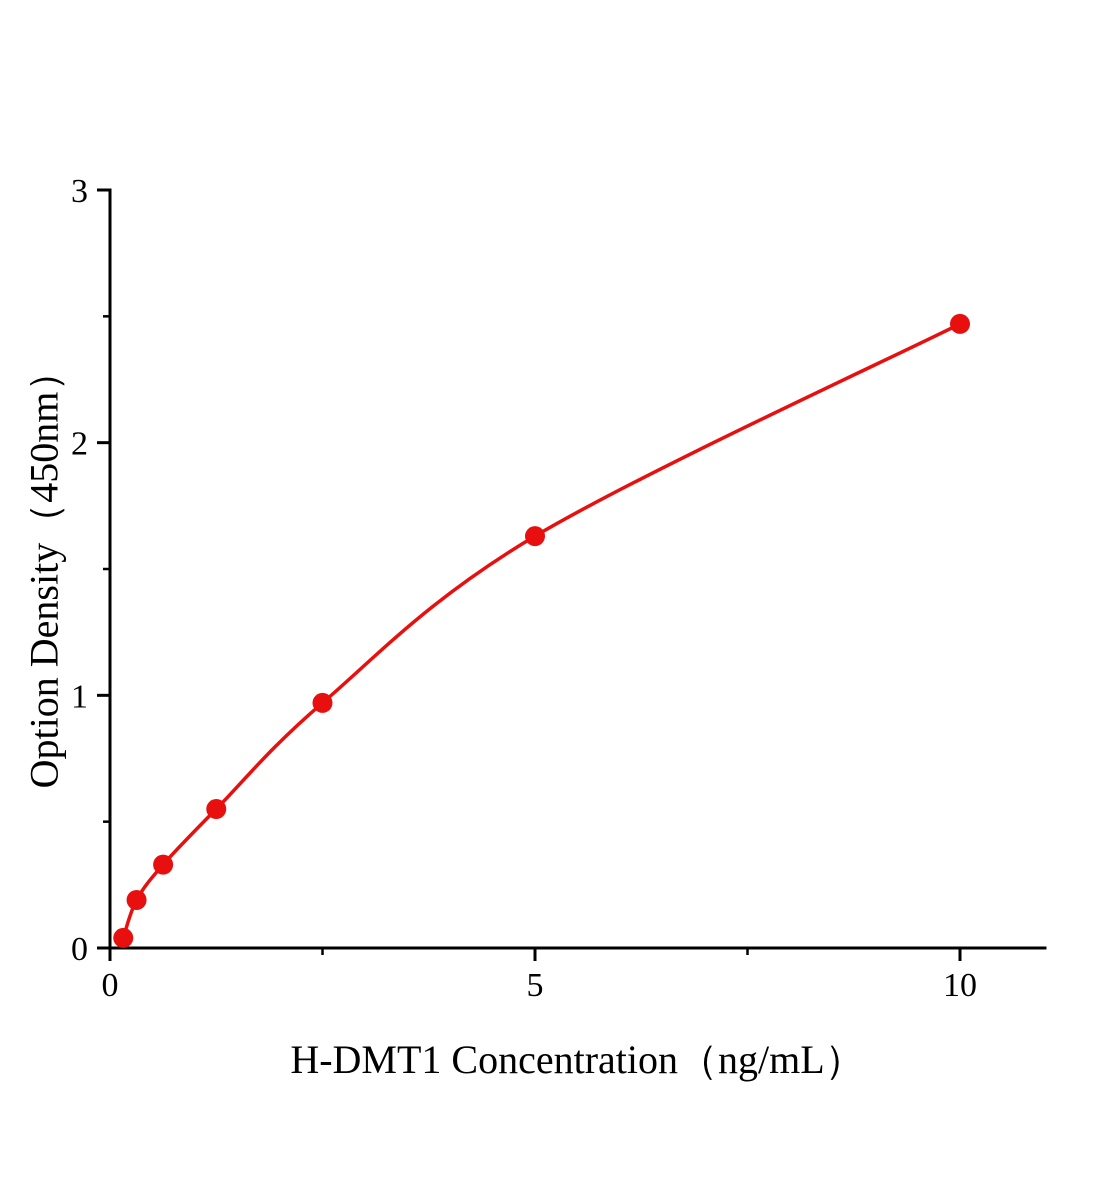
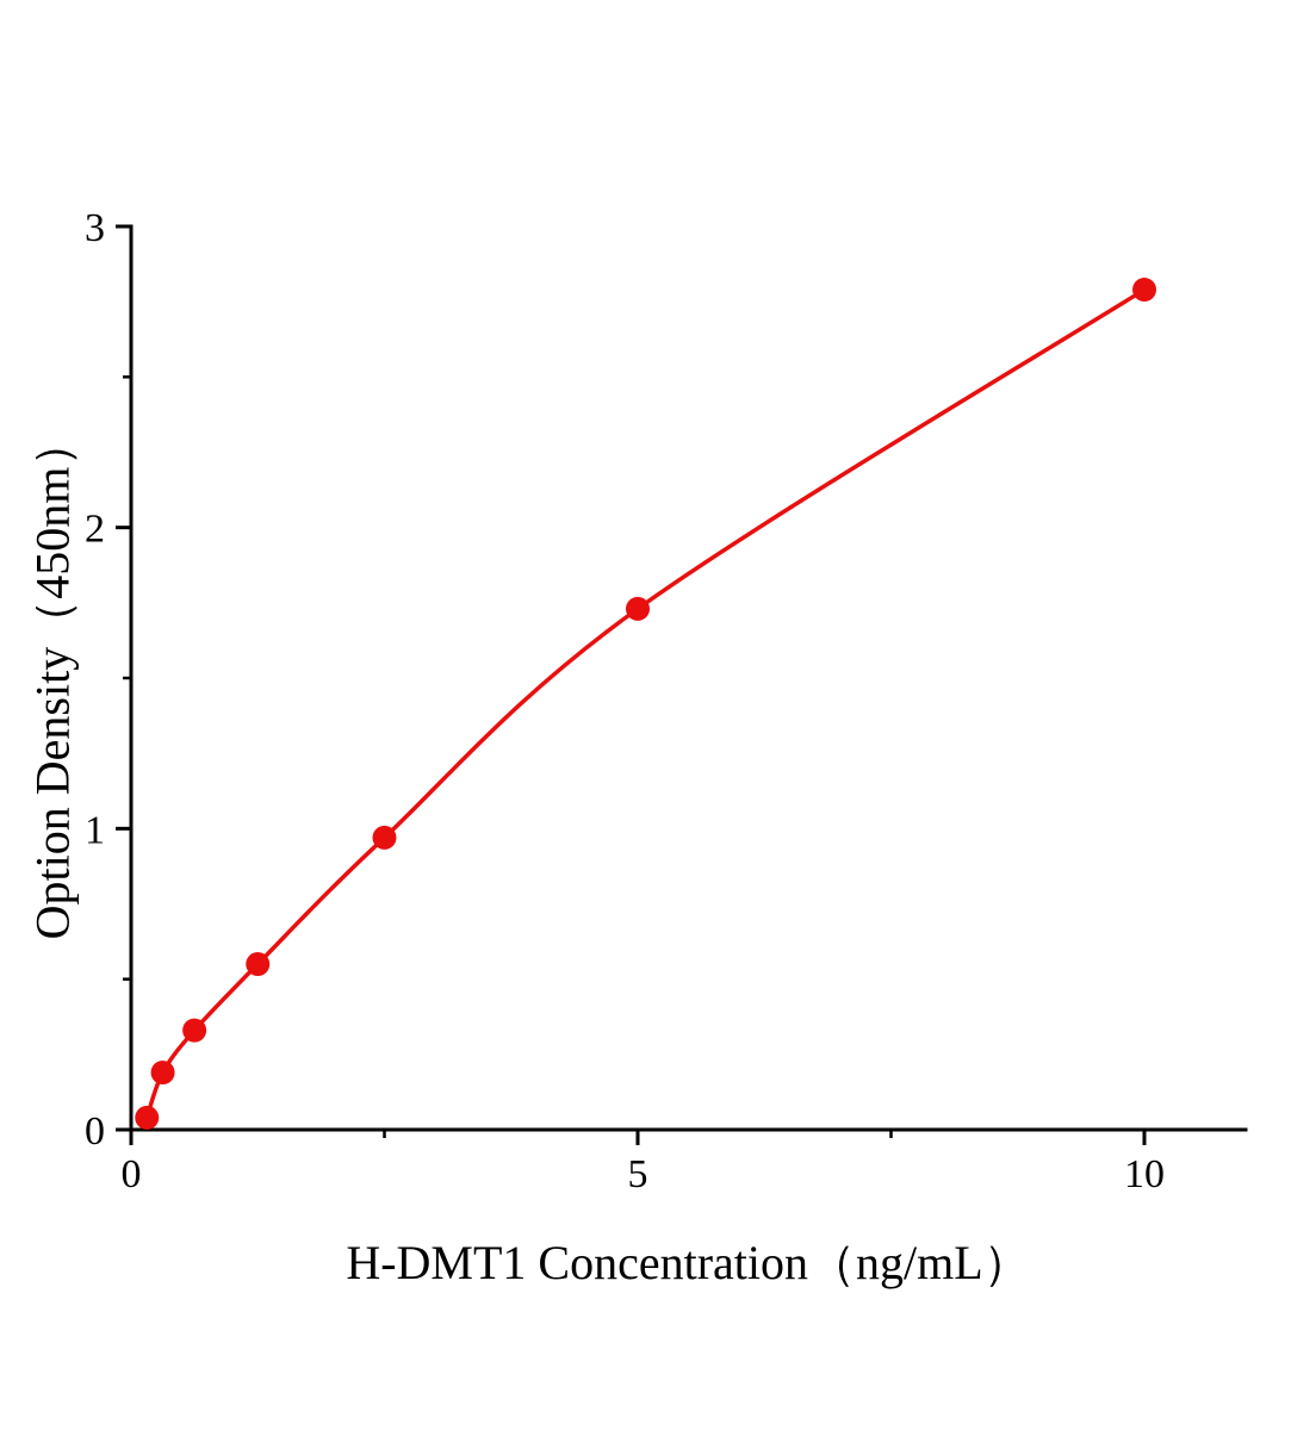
5: 1.63 -> 1.73
10: 2.47 -> 2.79
